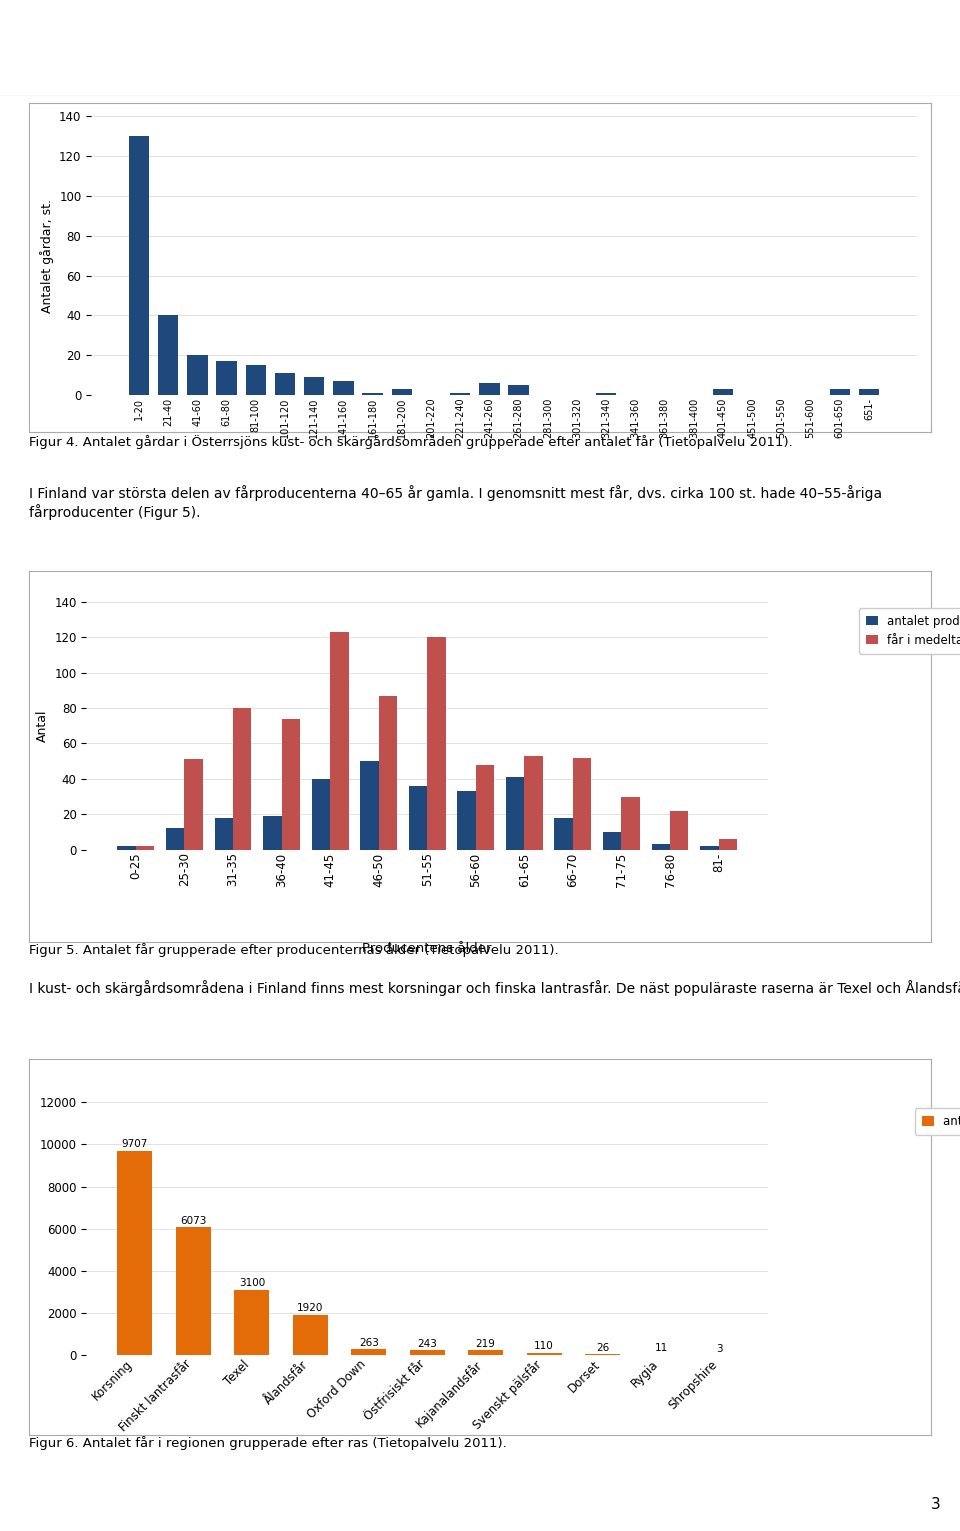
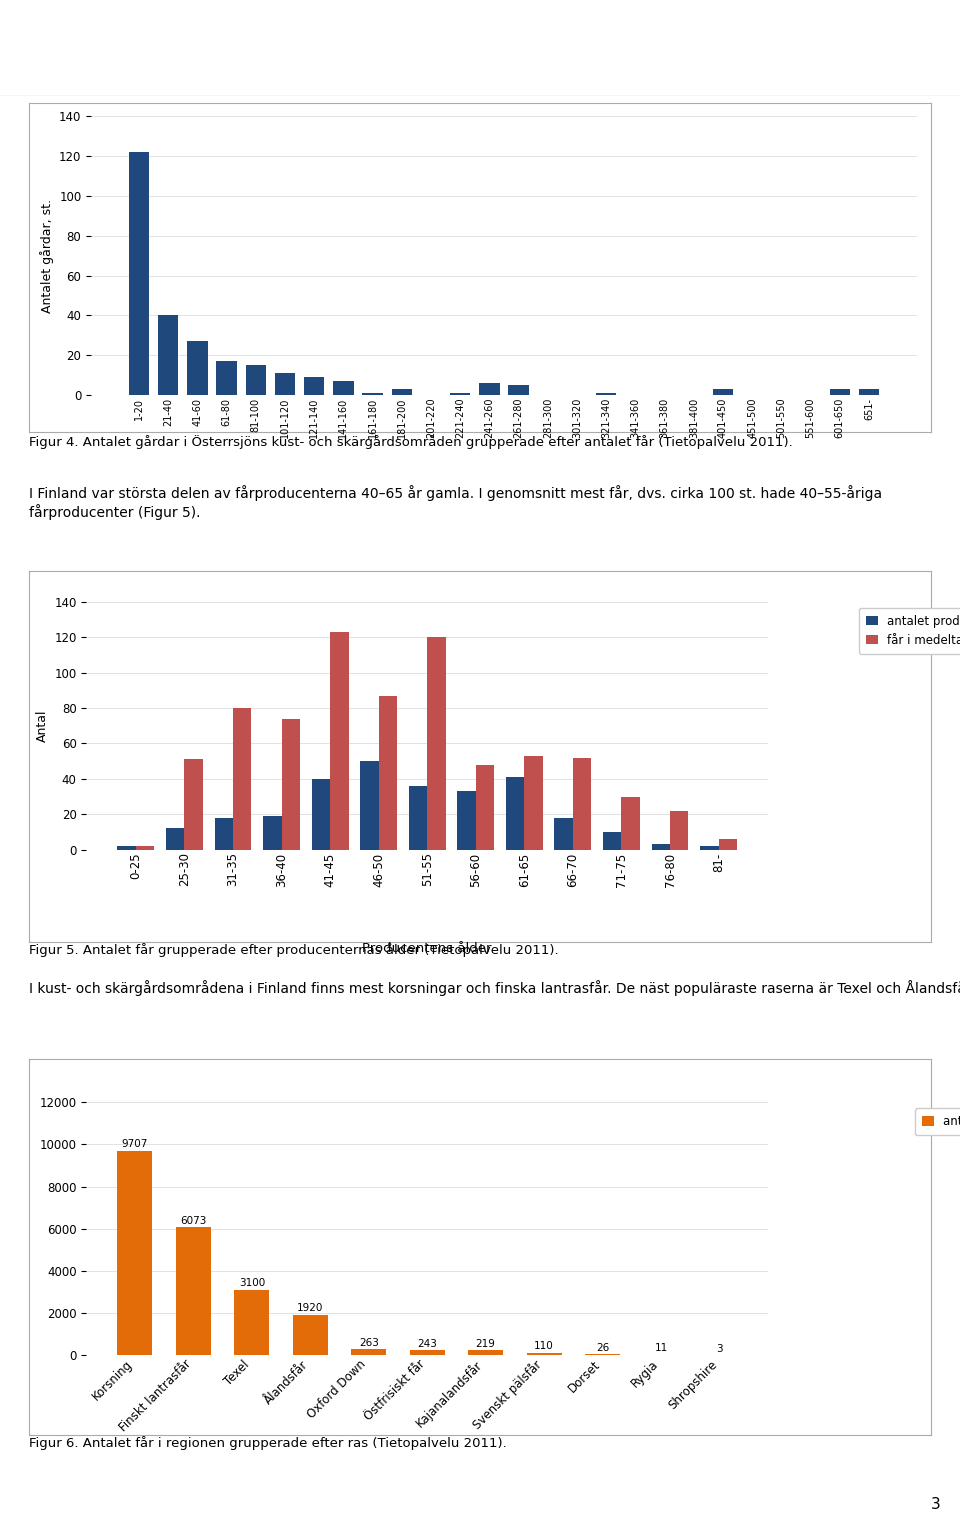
1-20: 130 -> 122
41-60: 20 -> 27
